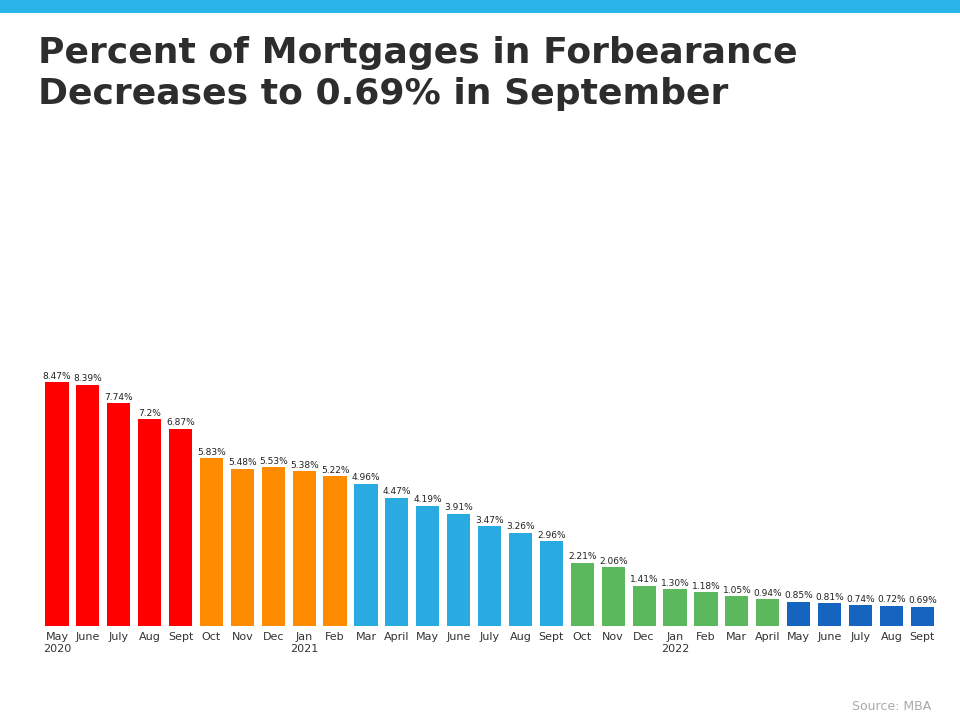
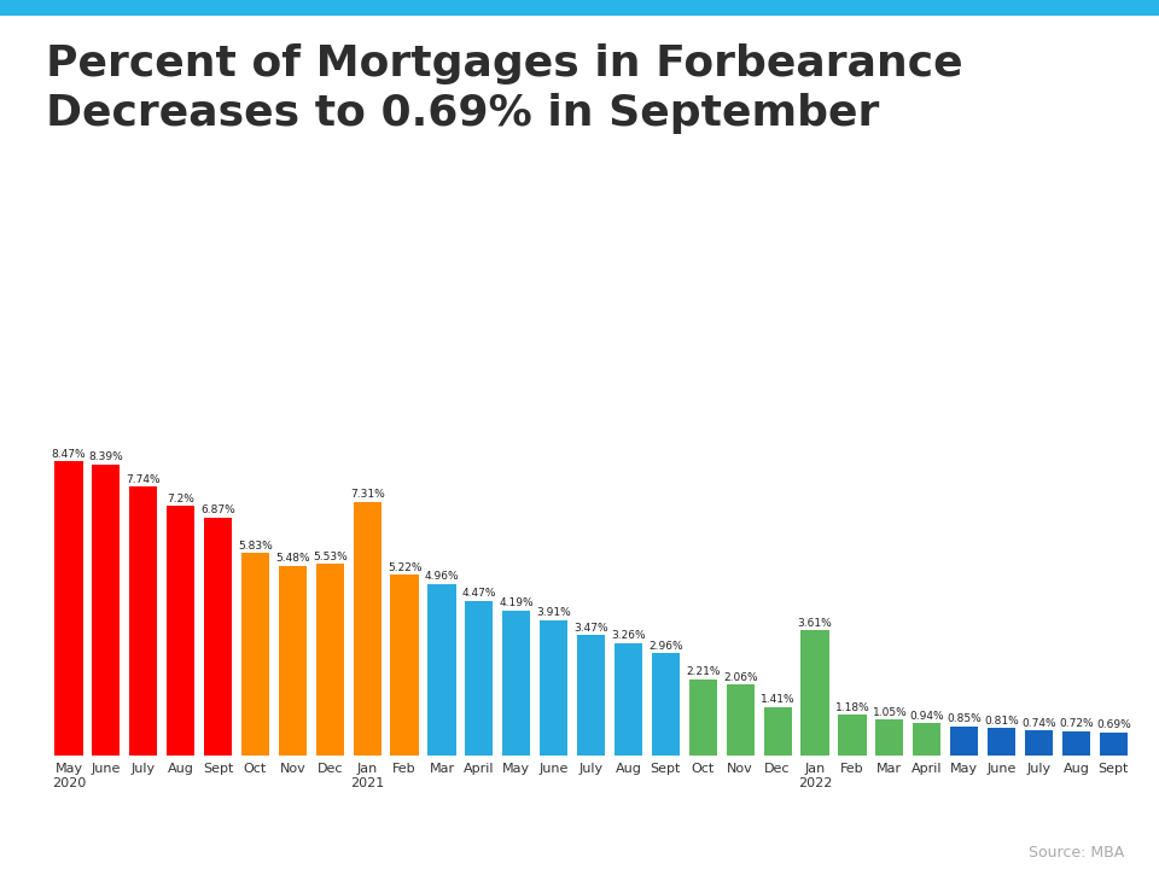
Jan 2021: 5.38% -> 7.31%
Jan 2022: 1.30% -> 3.61%
